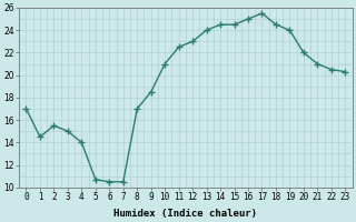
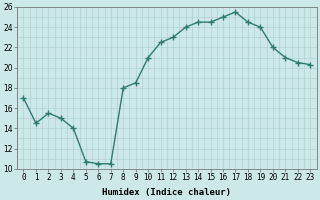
8: 17.0 -> 18.0
